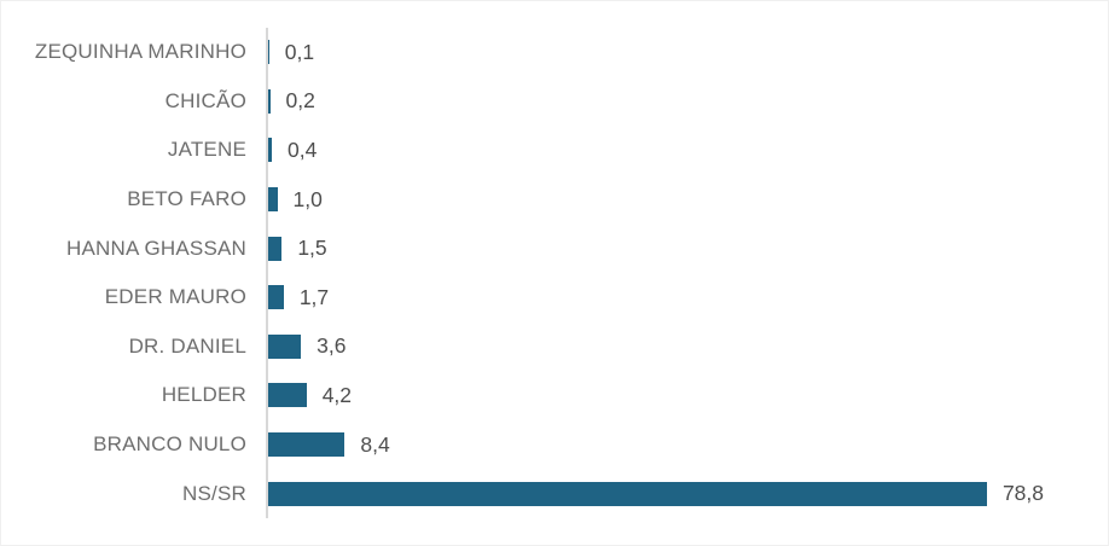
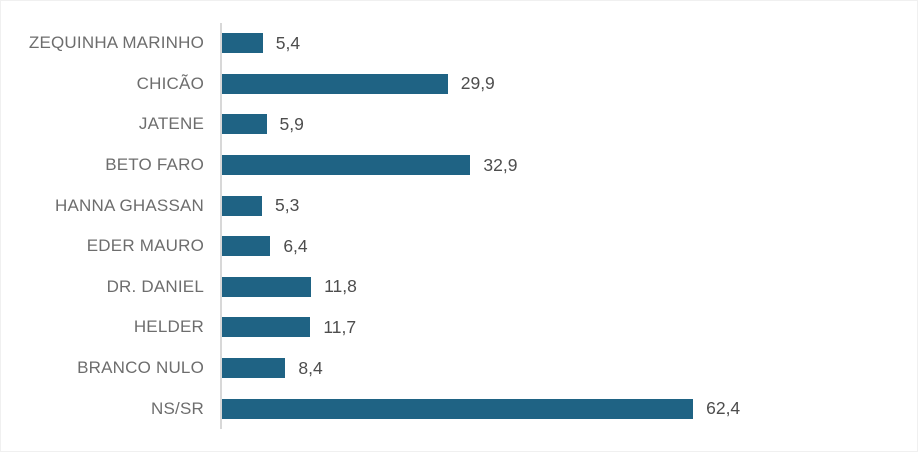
ZEQUINHA MARINHO: 0,1 -> 5,4
CHICÃO: 0,2 -> 29,9
JATENE: 0,4 -> 5,9
BETO FARO: 1,0 -> 32,9
HANNA GHASSAN: 1,5 -> 5,3
EDER MAURO: 1,7 -> 6,4
DR. DANIEL: 3,6 -> 11,8
HELDER: 4,2 -> 11,7
NS/SR: 78,8 -> 62,4
